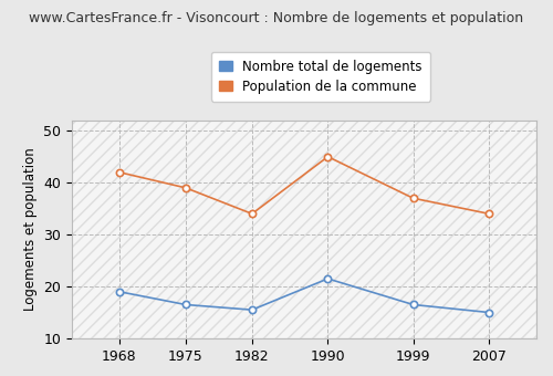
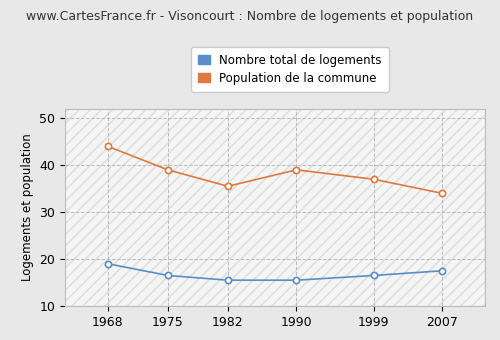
Population de la commune/1968: 42.0 -> 44.0
Population de la commune/1982: 34.0 -> 35.5
Nombre total de logements/1990: 21.5 -> 15.5
Population de la commune/1990: 45.0 -> 39.0
Nombre total de logements/2007: 15.0 -> 17.5
